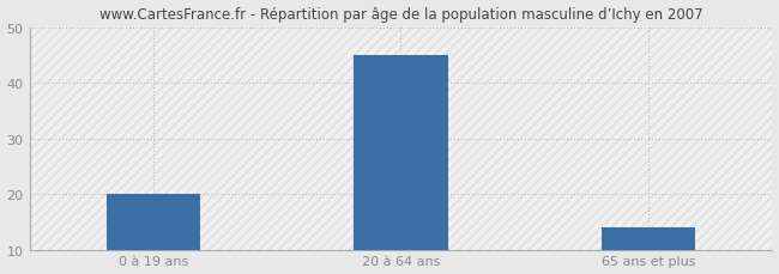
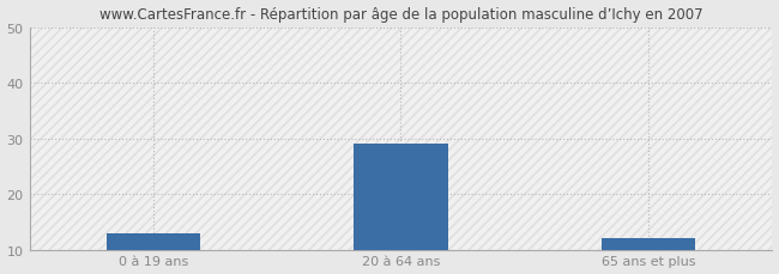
0 à 19 ans: 20 -> 13
20 à 64 ans: 45 -> 29
65 ans et plus: 14 -> 12
